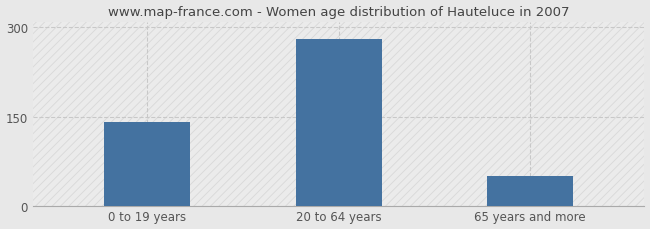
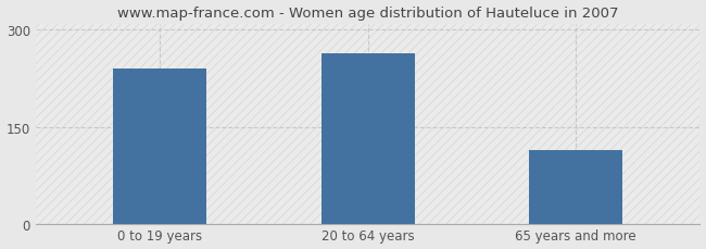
0 to 19 years: 140 -> 240
20 to 64 years: 281 -> 264
65 years and more: 50 -> 114
